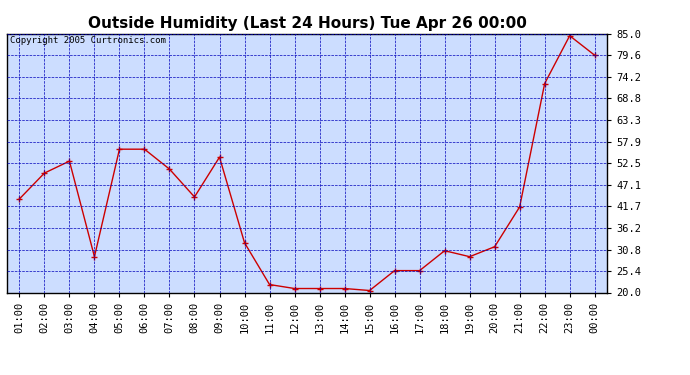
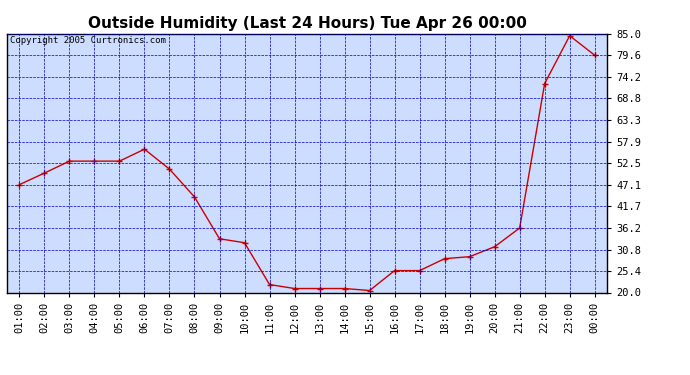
01:00: 43.5 -> 47.1
04:00: 29.0 -> 53.0
05:00: 56.0 -> 53.0
09:00: 54.0 -> 33.5
18:00: 30.5 -> 28.5
21:00: 41.5 -> 36.2
